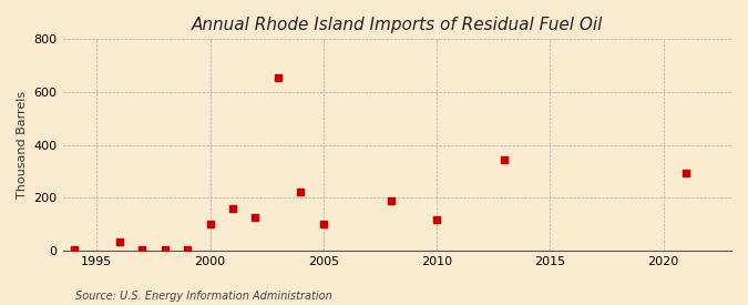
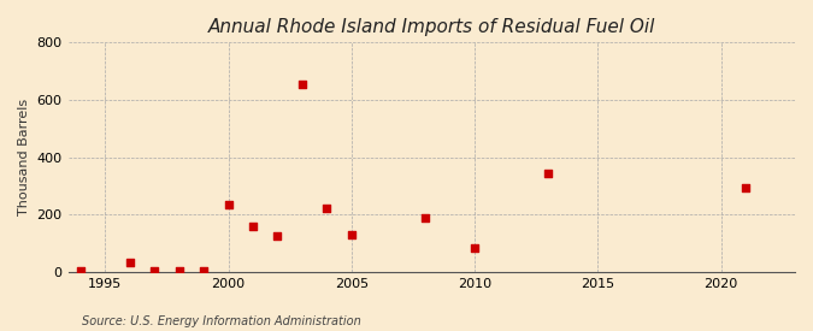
2000: 100 -> 235
2005: 100 -> 130
2010: 115 -> 85
